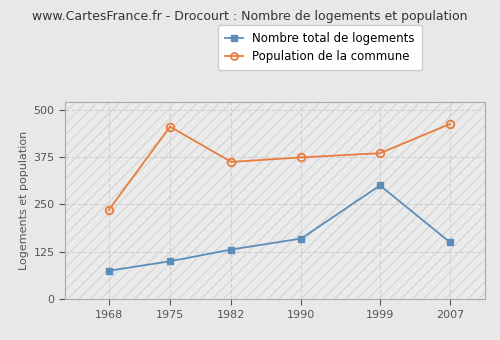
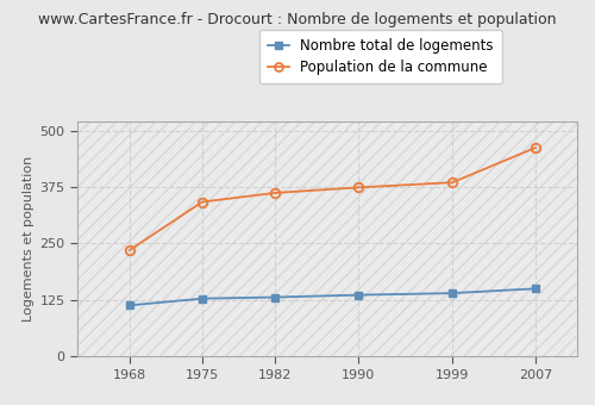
Nombre total de logements/1968: 75 -> 113
Nombre total de logements/1975: 100 -> 128
Population de la commune/1975: 455 -> 342
Nombre total de logements/1990: 160 -> 136
Nombre total de logements/1999: 300 -> 140
